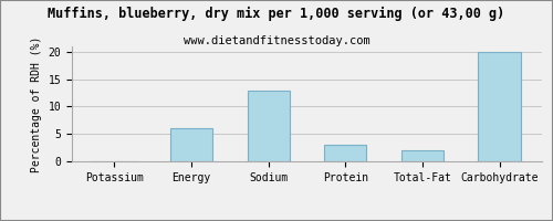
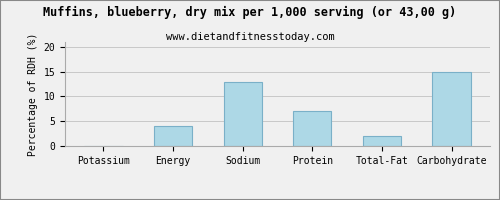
Energy: 6 -> 4
Protein: 3 -> 7
Carbohydrate: 20 -> 15
